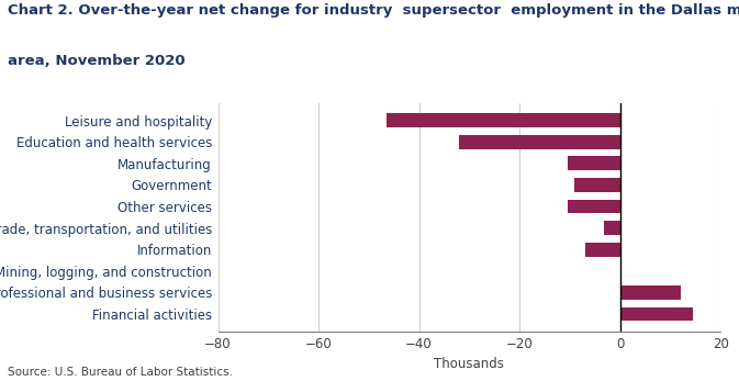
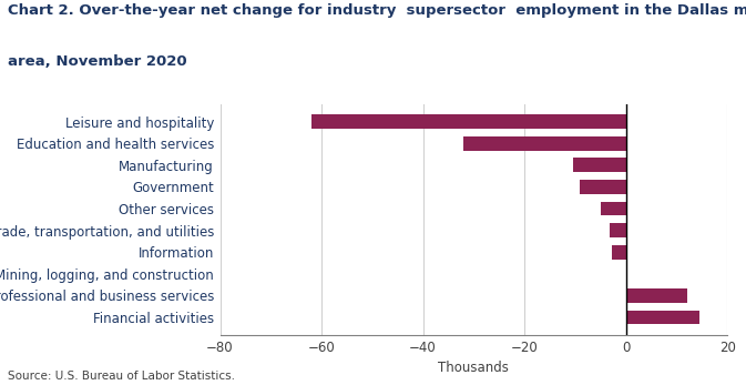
Leisure and hospitality: -46.5 -> -62.0
Other services: -10.5 -> -5.0
Information: -7.0 -> -2.8
